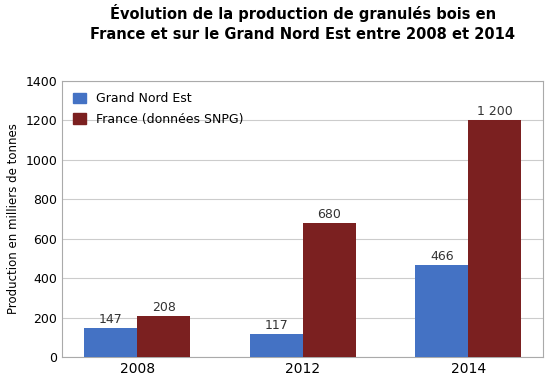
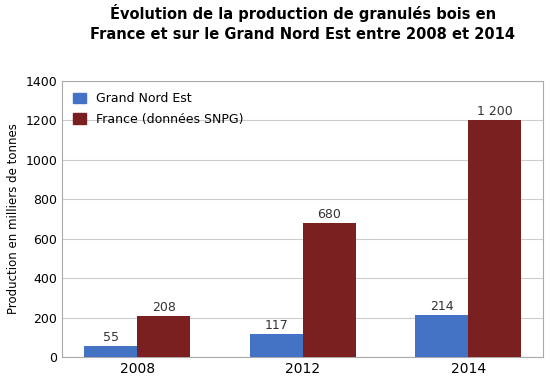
Grand Nord Est/2008: 147 -> 55
Grand Nord Est/2014: 466 -> 214
